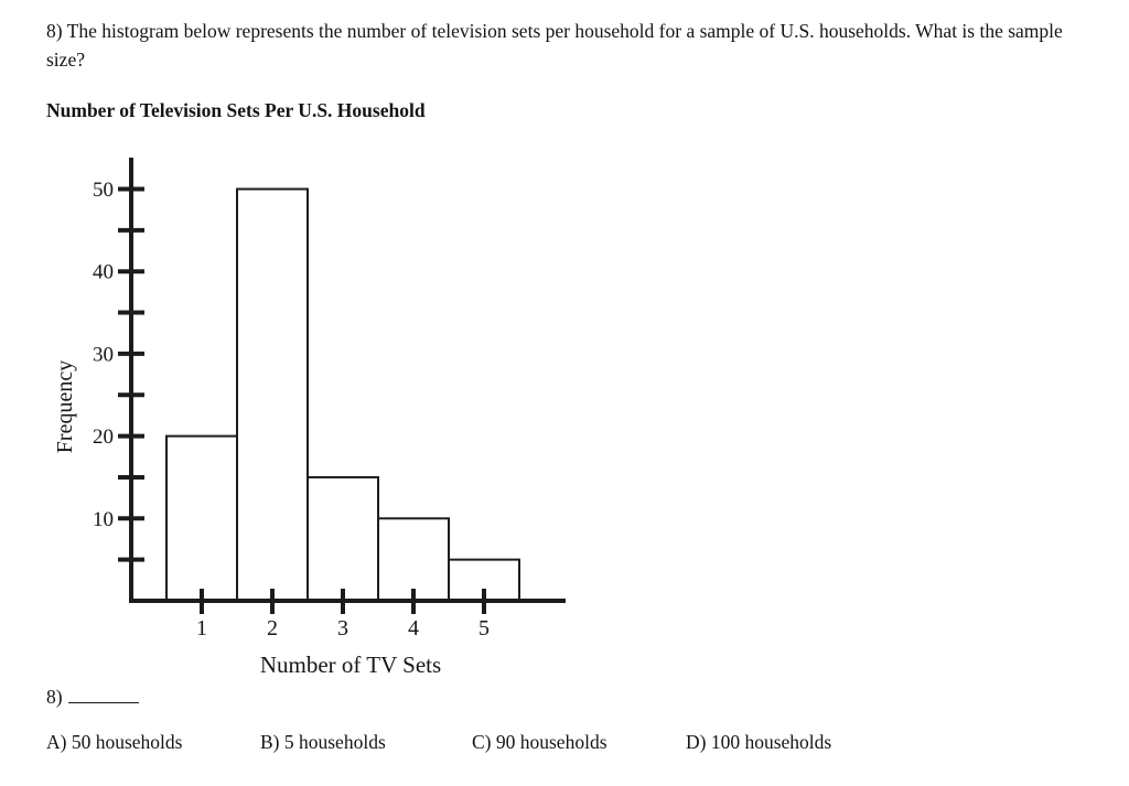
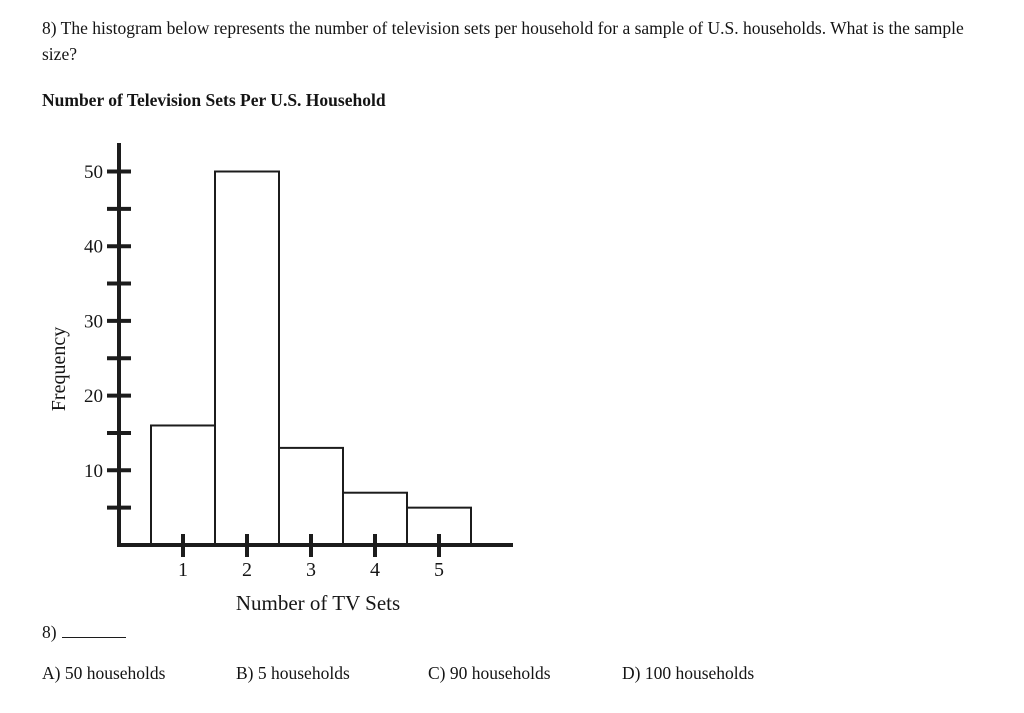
1: 20 -> 16
3: 15 -> 13
4: 10 -> 7
